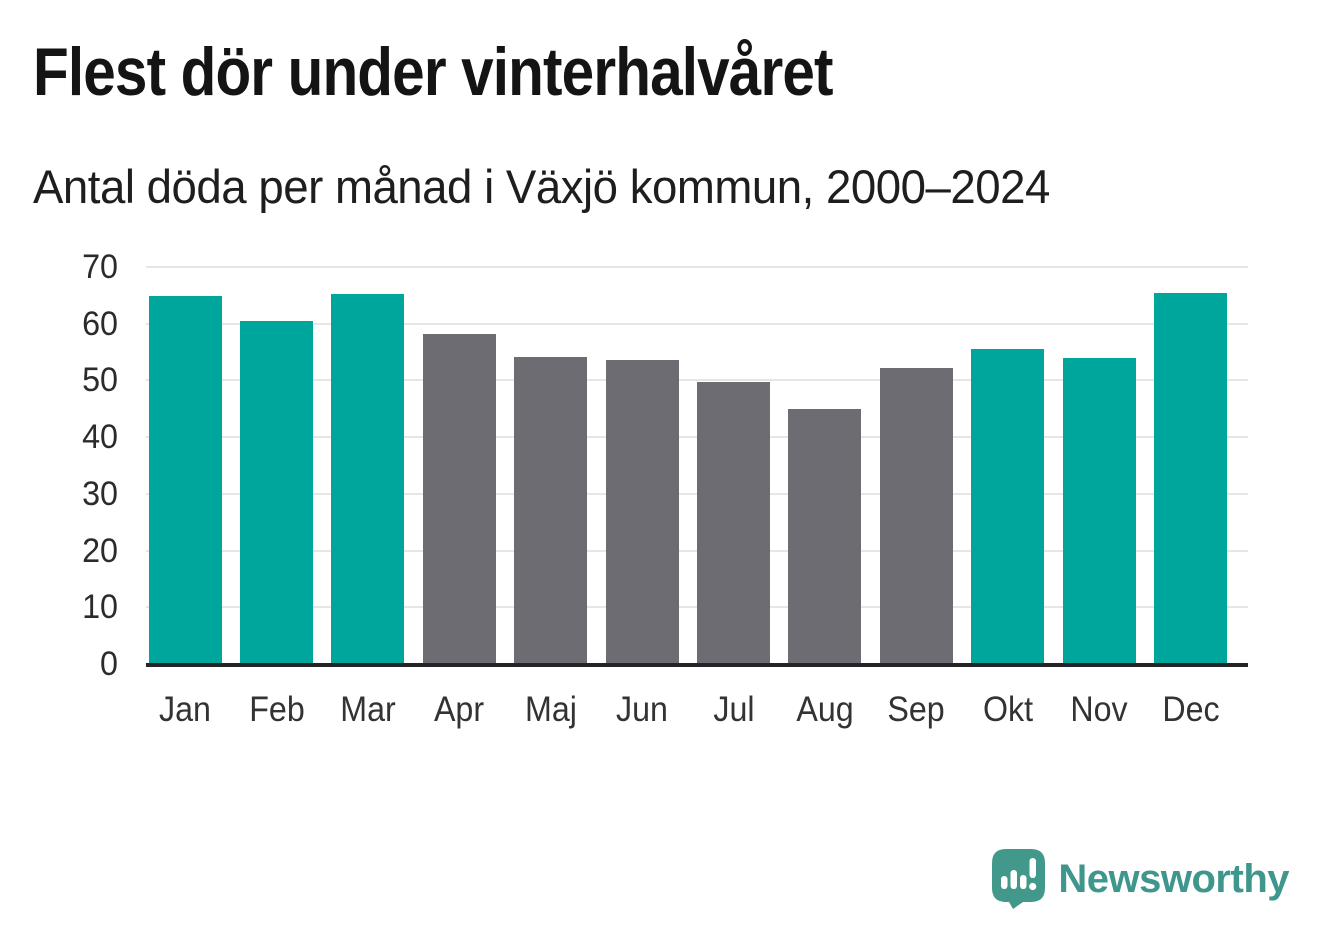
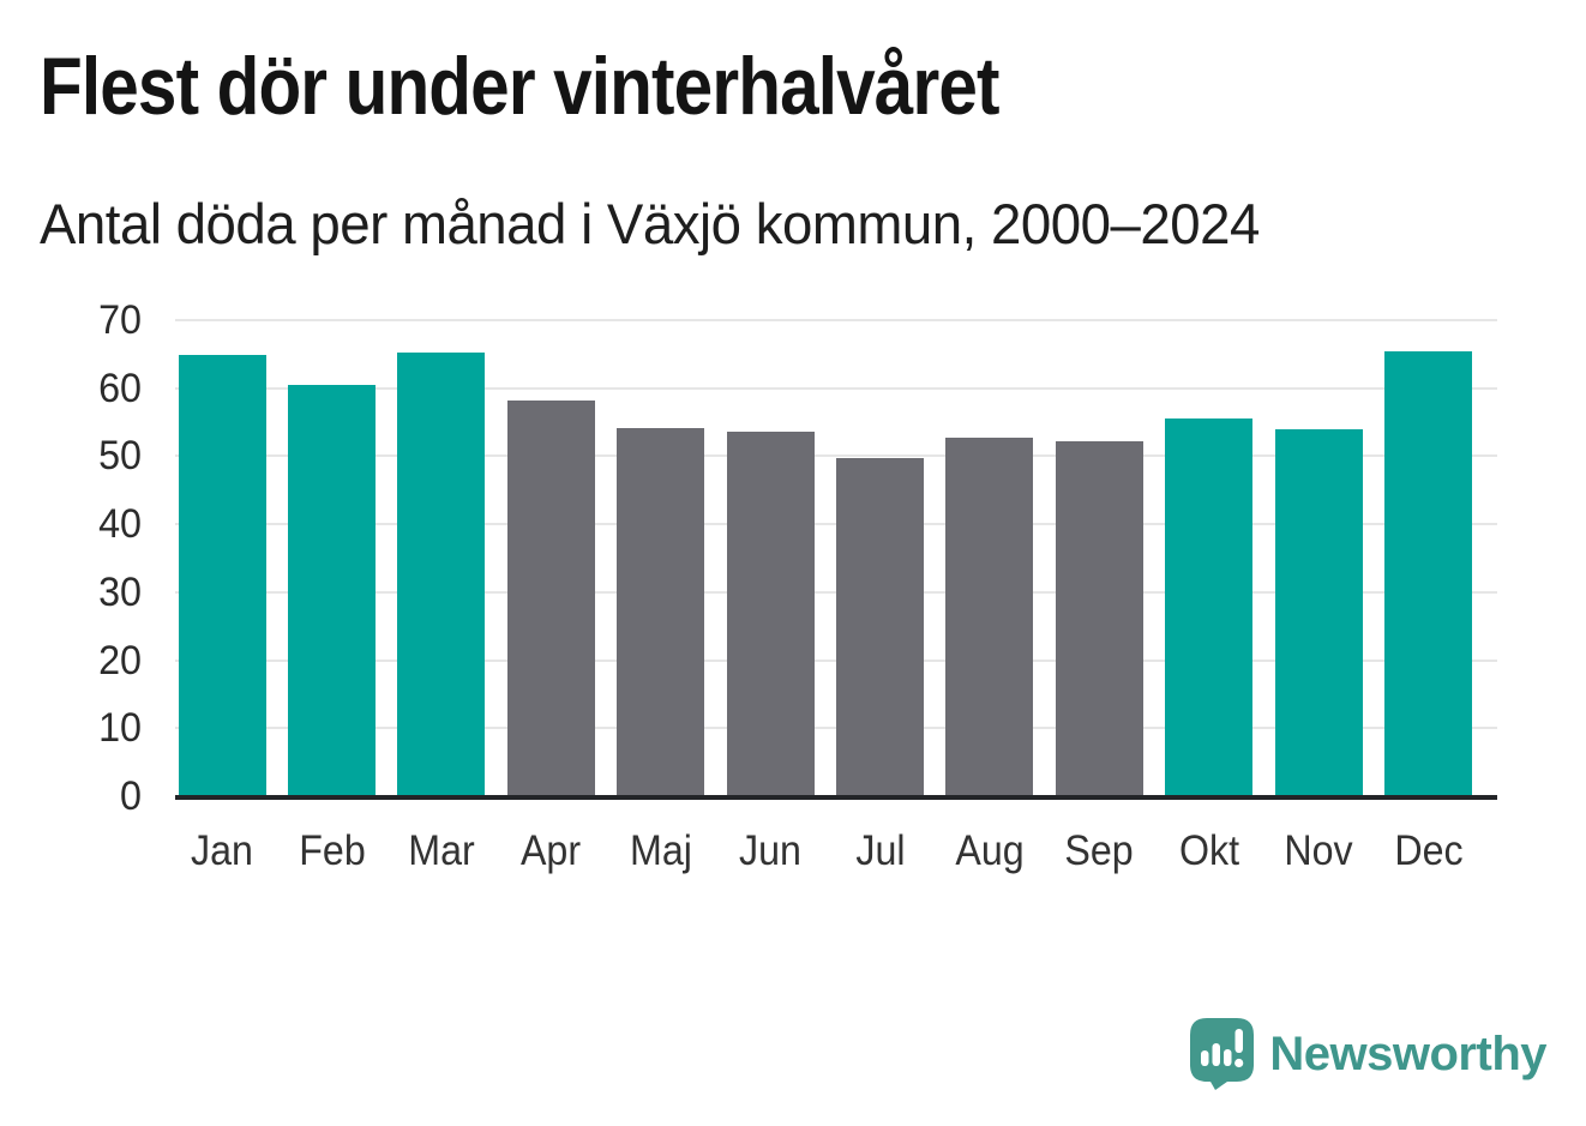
Aug: 45 -> 53
